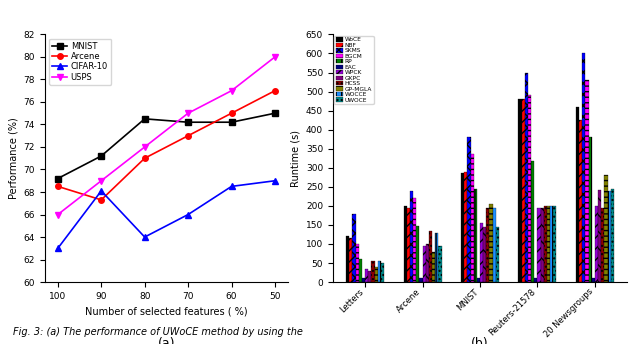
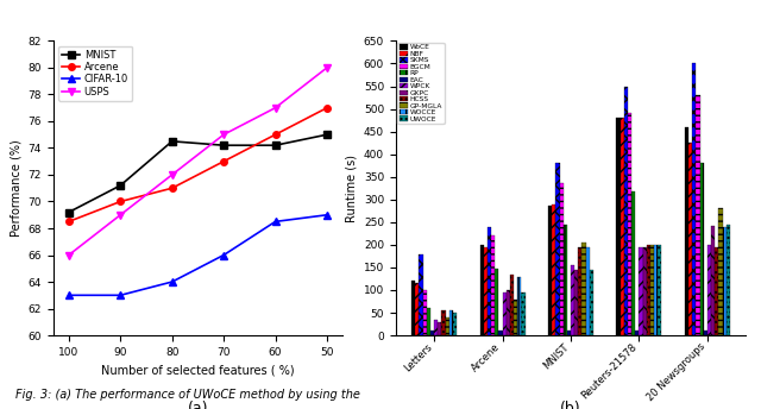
Arcene/90: 67.3 -> 70.0
CIFAR-10/90: 68.1 -> 63.0
